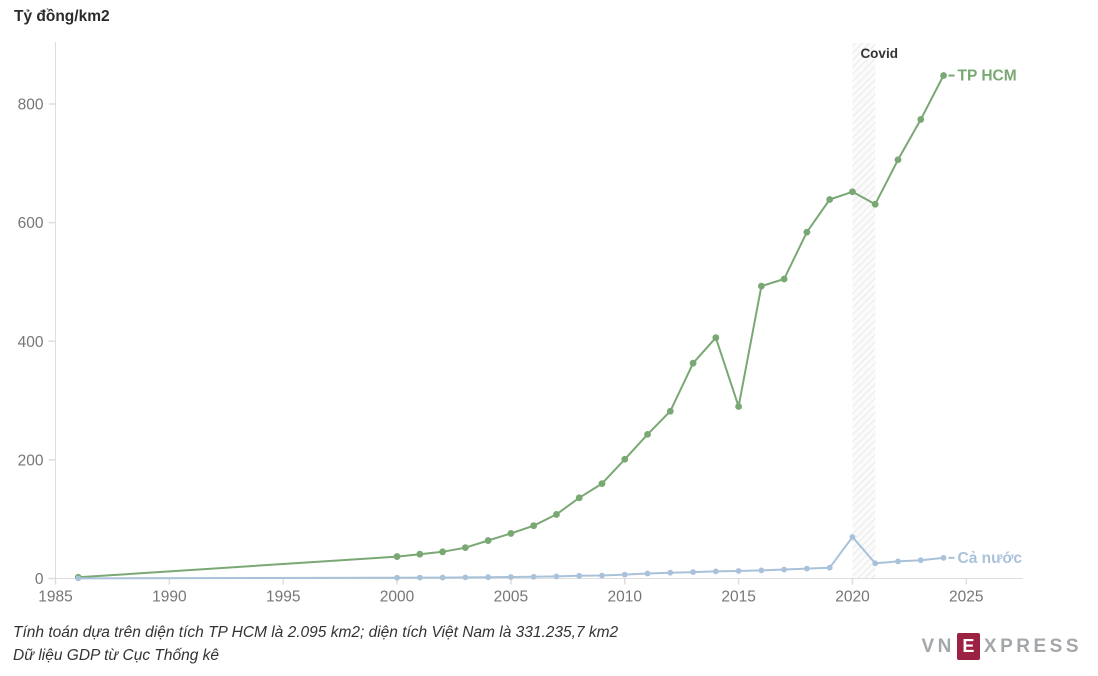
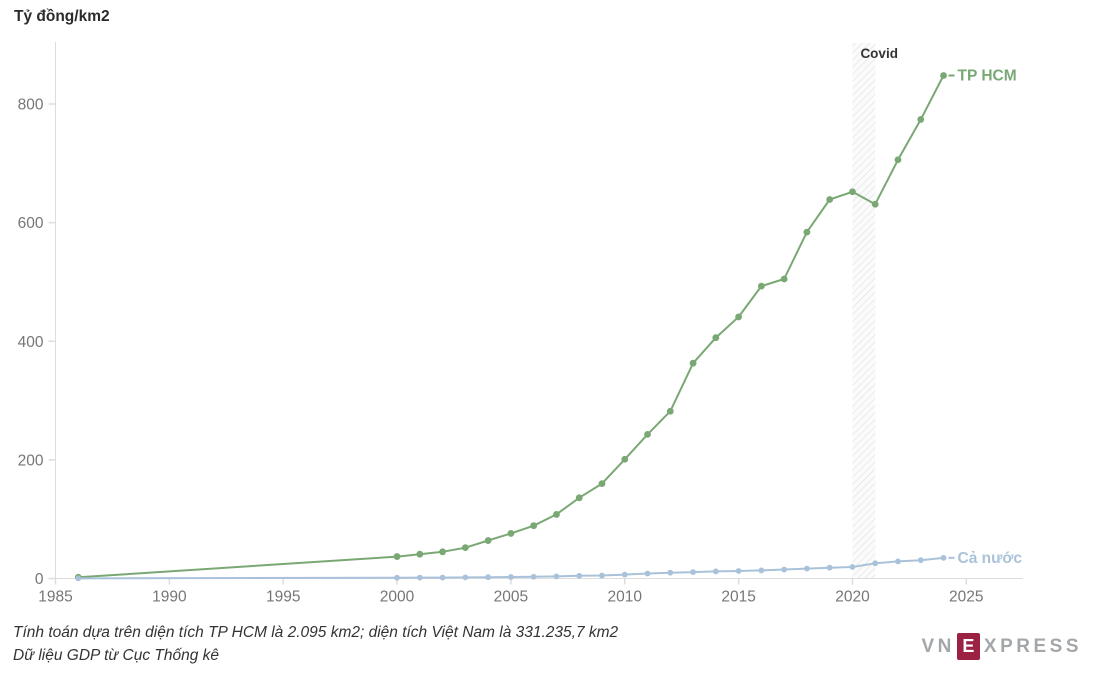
TP HCM/2015: 290 -> 440
Cả nước/2020: 70 -> 20
